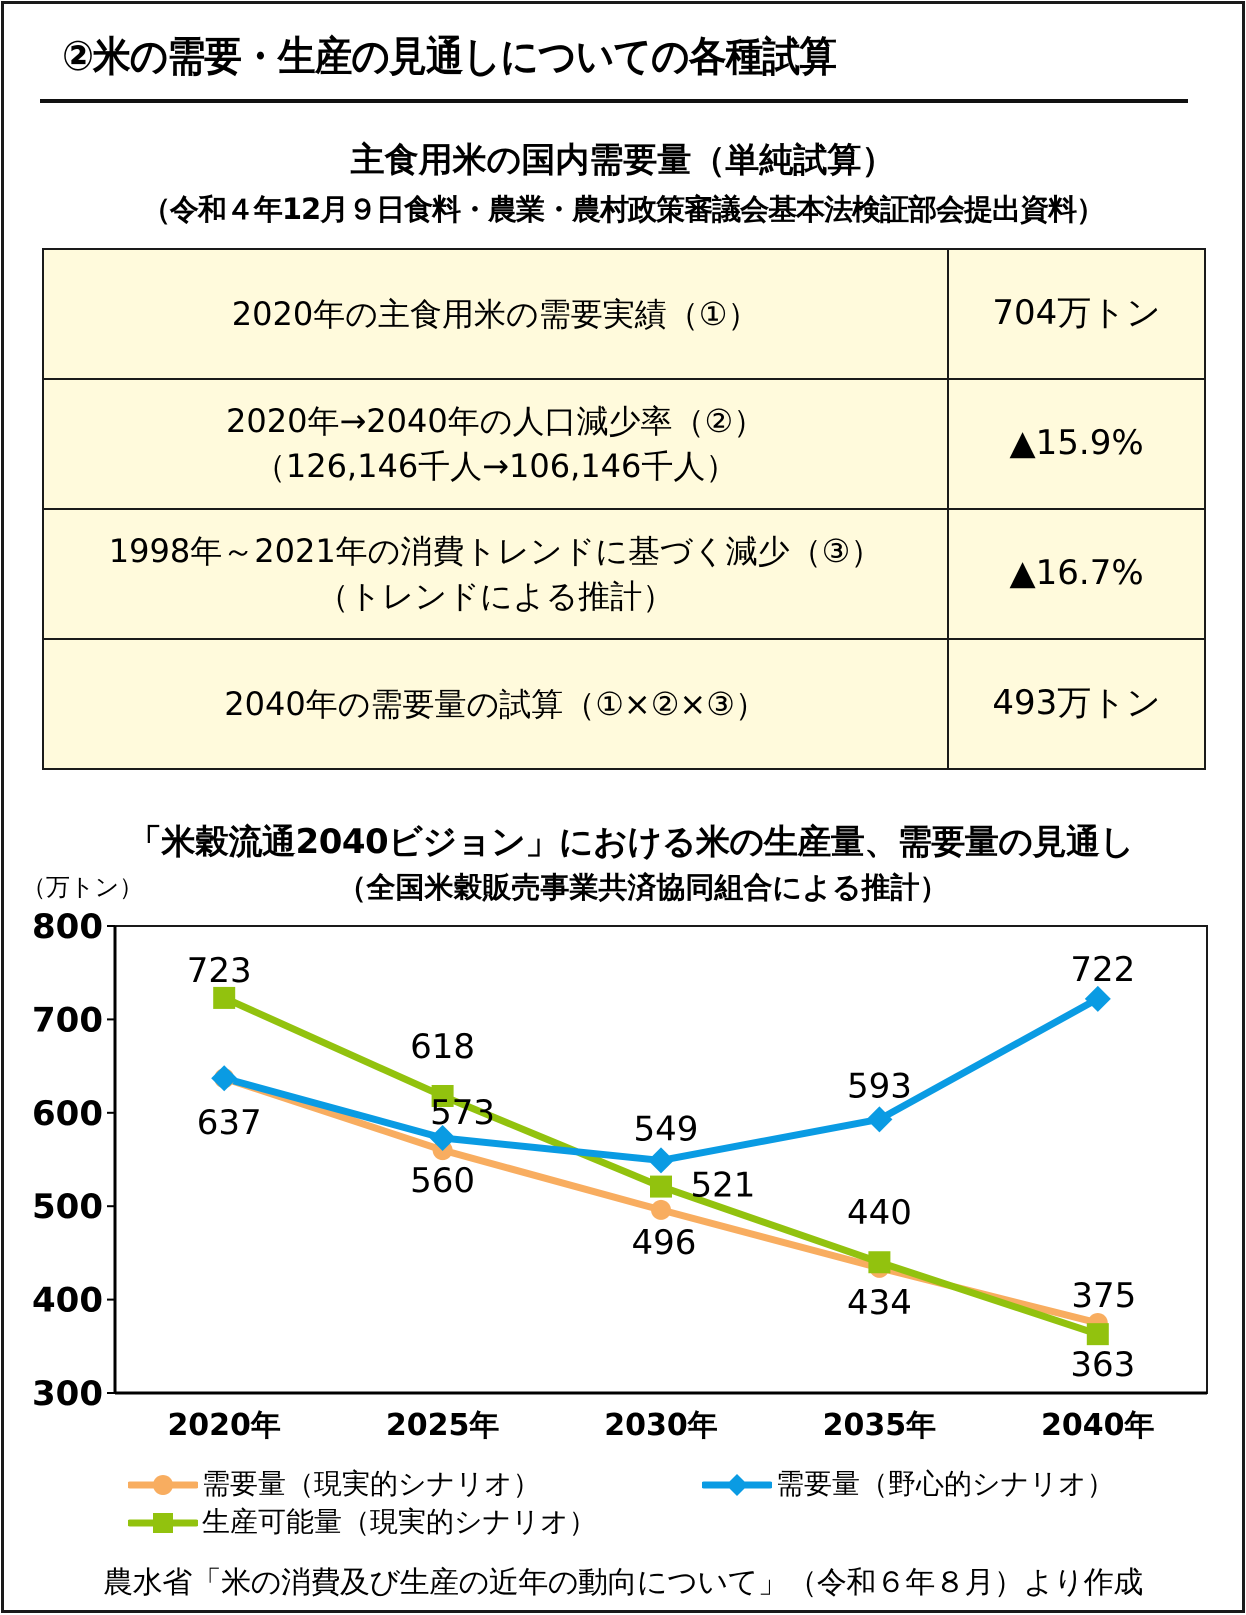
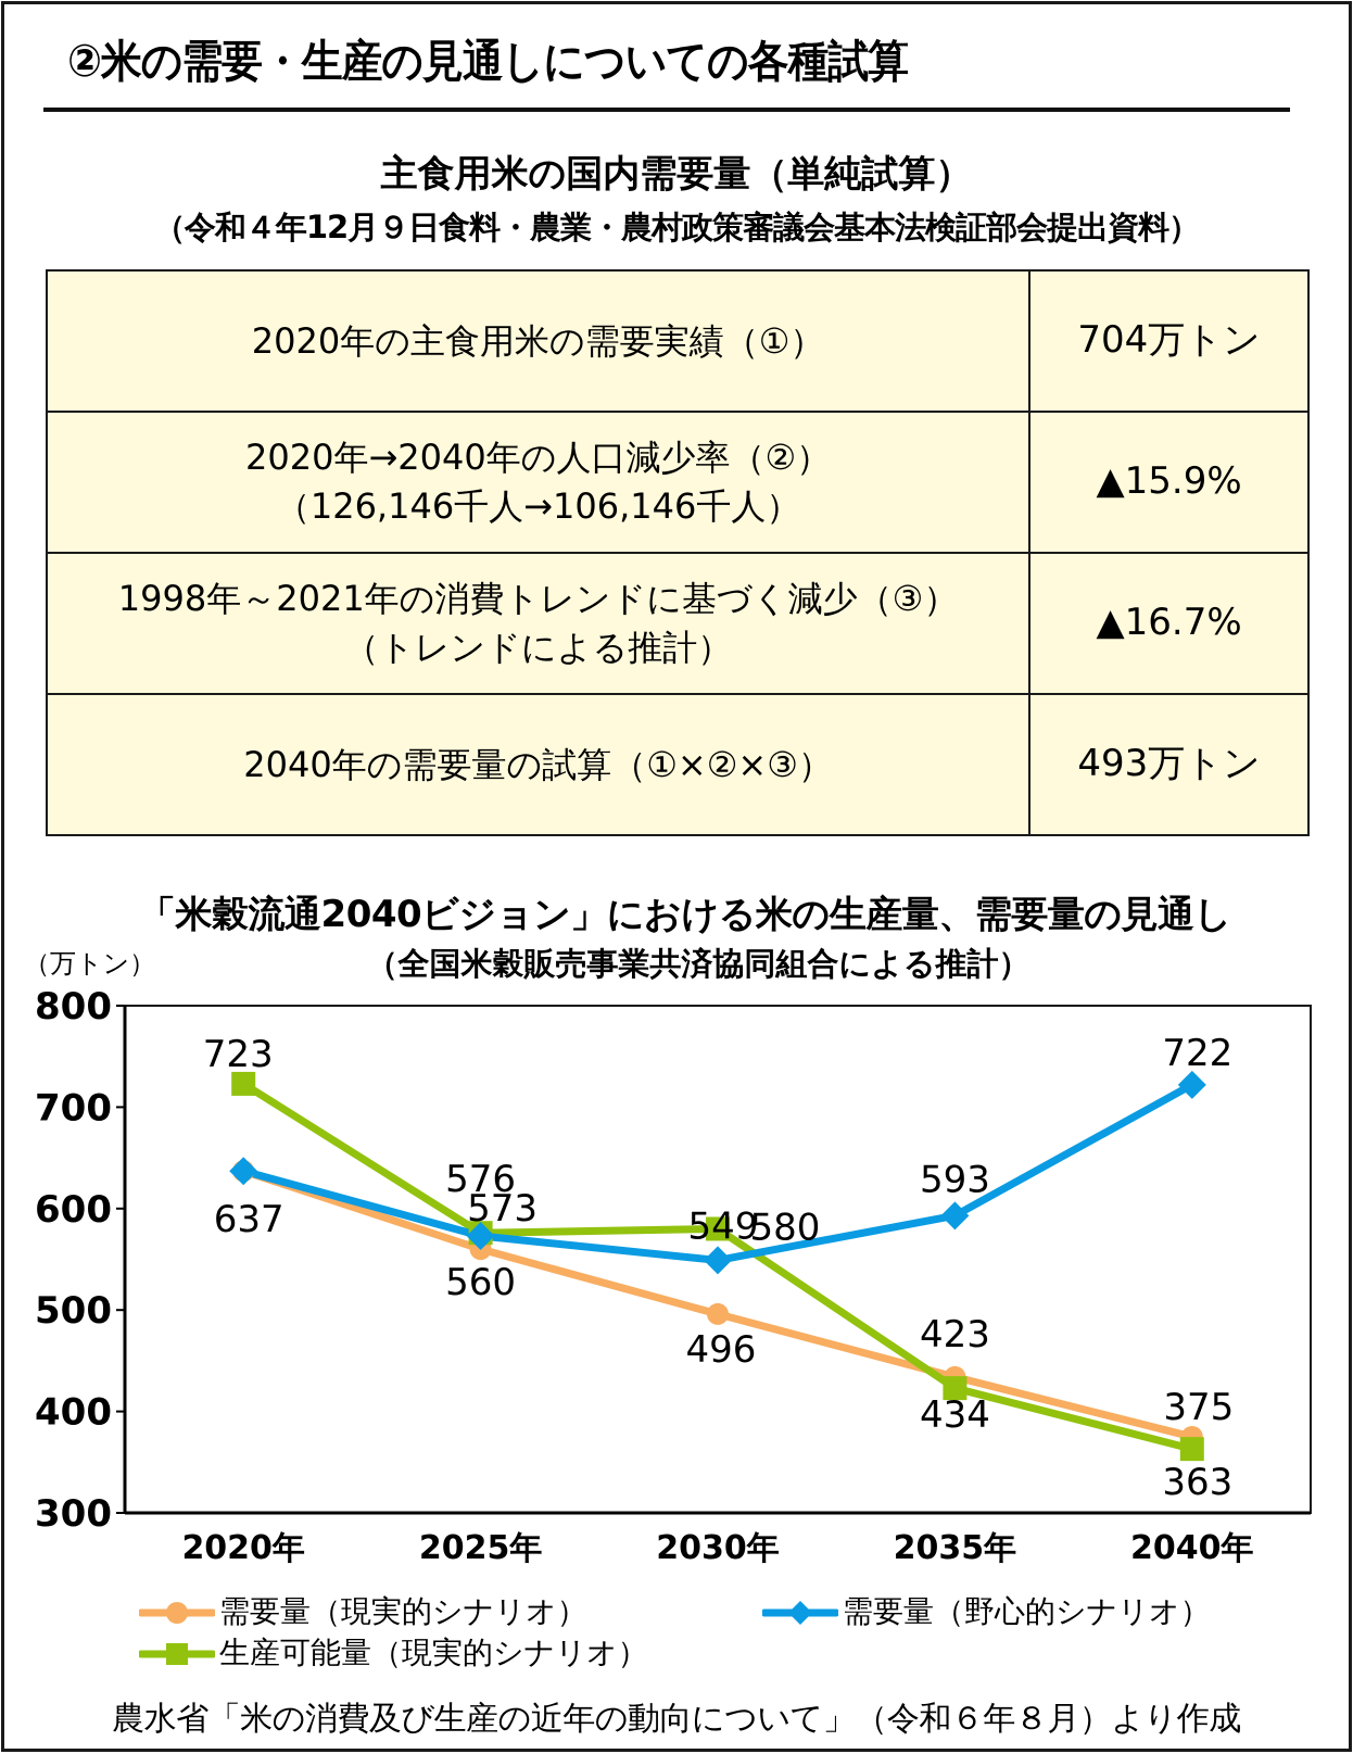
生産可能量（現実的シナリオ）/2025年: 618 -> 576
生産可能量（現実的シナリオ）/2030年: 521 -> 580
生産可能量（現実的シナリオ）/2035年: 440 -> 423
